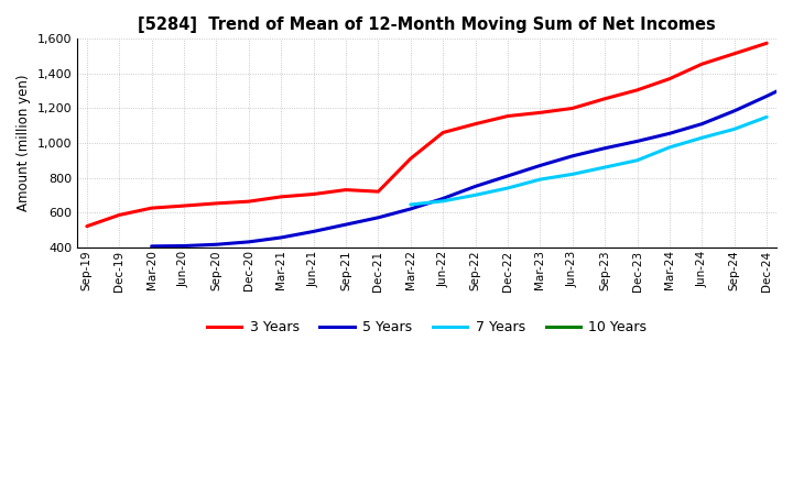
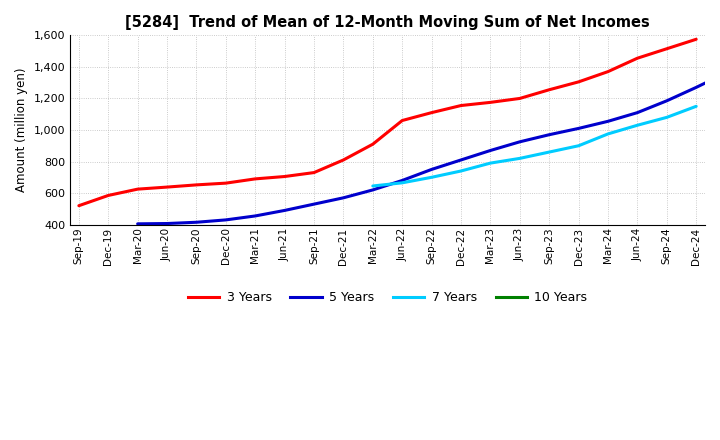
3 Years/Dec-21: 720 -> 810
